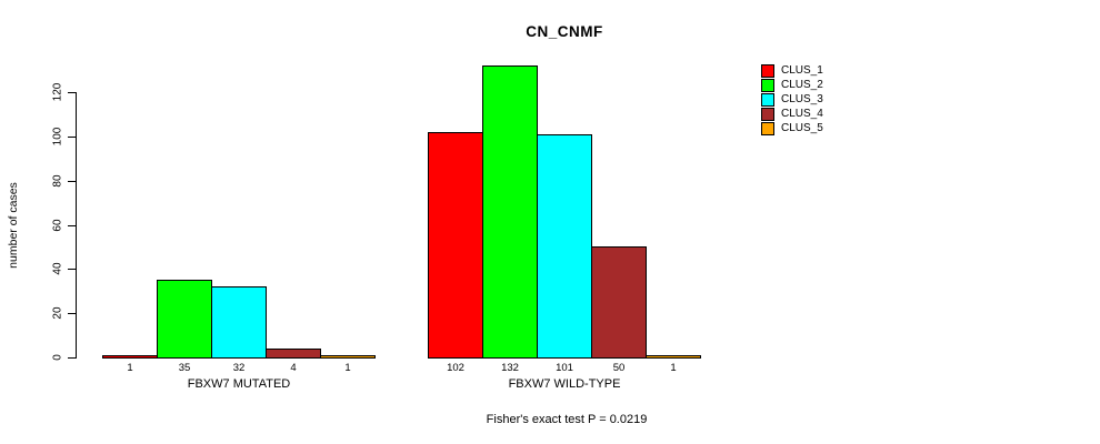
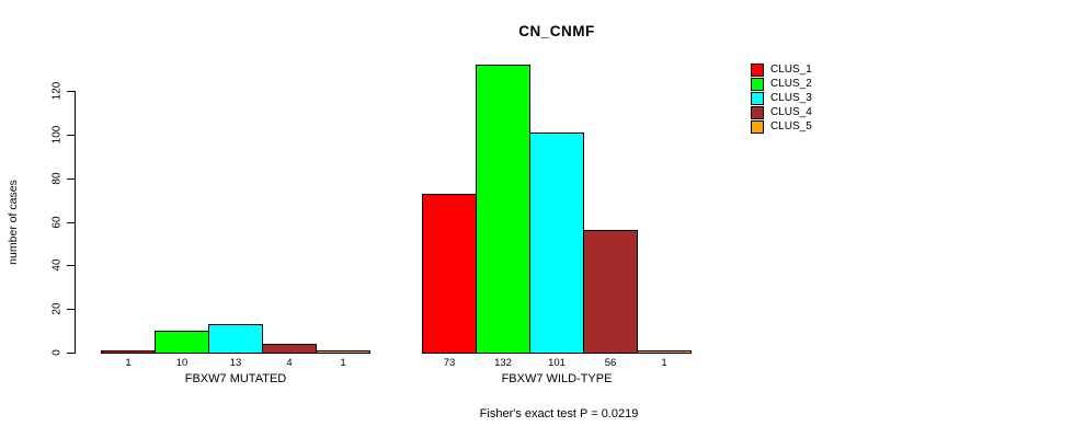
CLUS_2/FBXW7 MUTATED: 35 -> 10
CLUS_3/FBXW7 MUTATED: 32 -> 13
CLUS_1/FBXW7 WILD-TYPE: 102 -> 73
CLUS_4/FBXW7 WILD-TYPE: 50 -> 56
